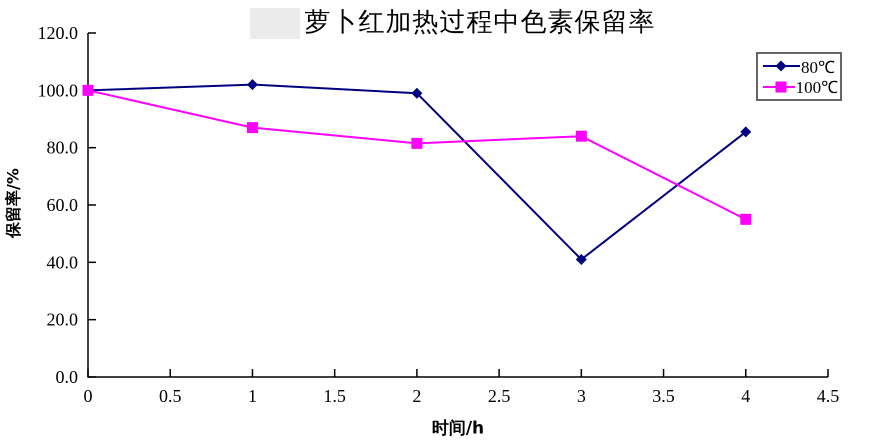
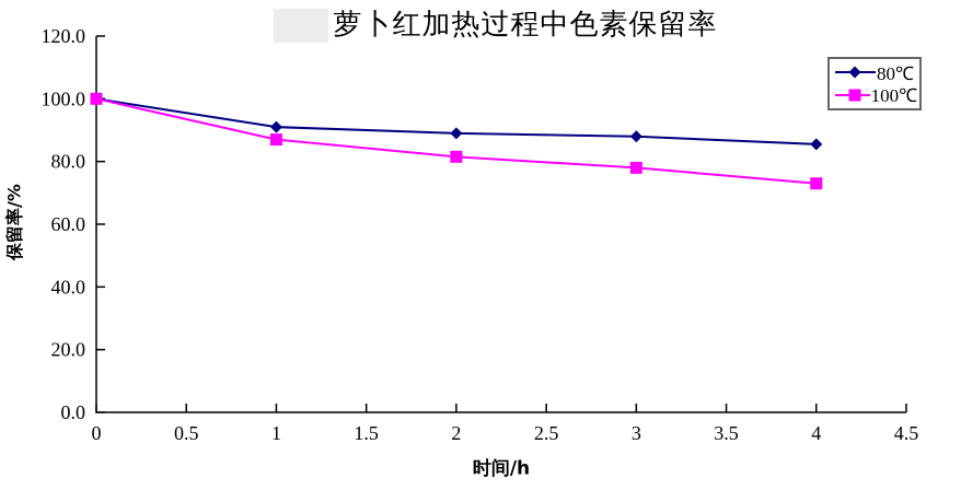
80℃/1: 102 -> 91
80℃/2: 99 -> 89
80℃/3: 41 -> 88
100℃/3: 84 -> 78
100℃/4: 55 -> 73
